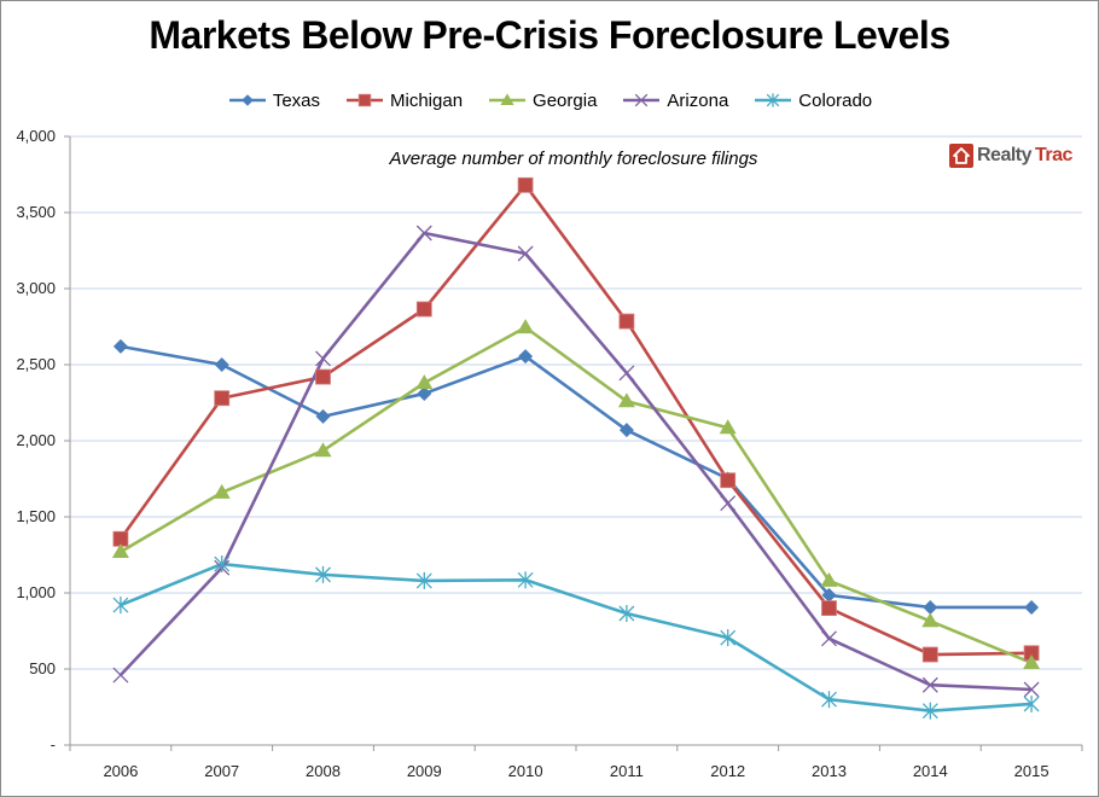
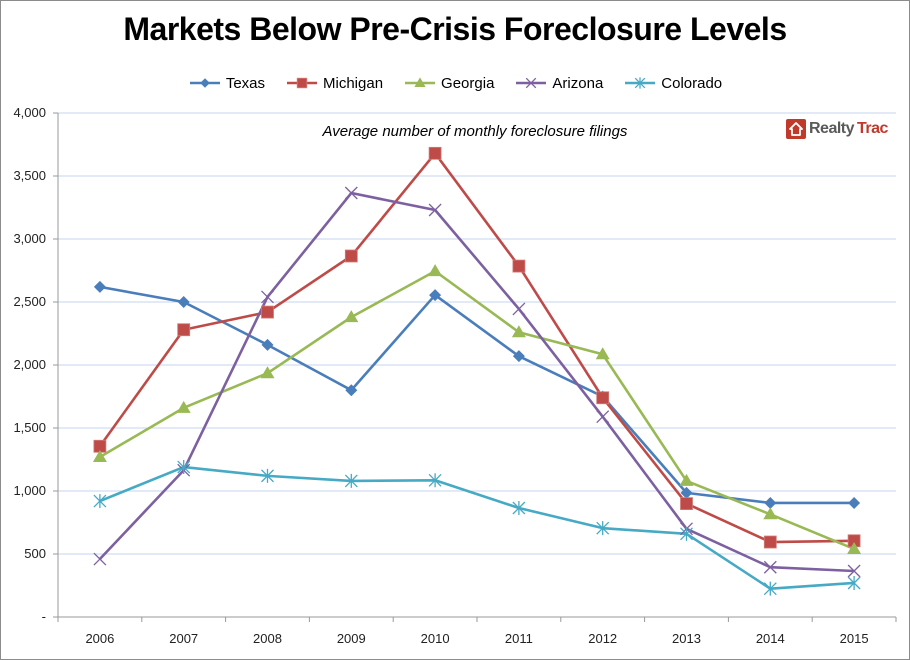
Texas/2009: 2310 -> 1800
Colorado/2013: 300 -> 660
